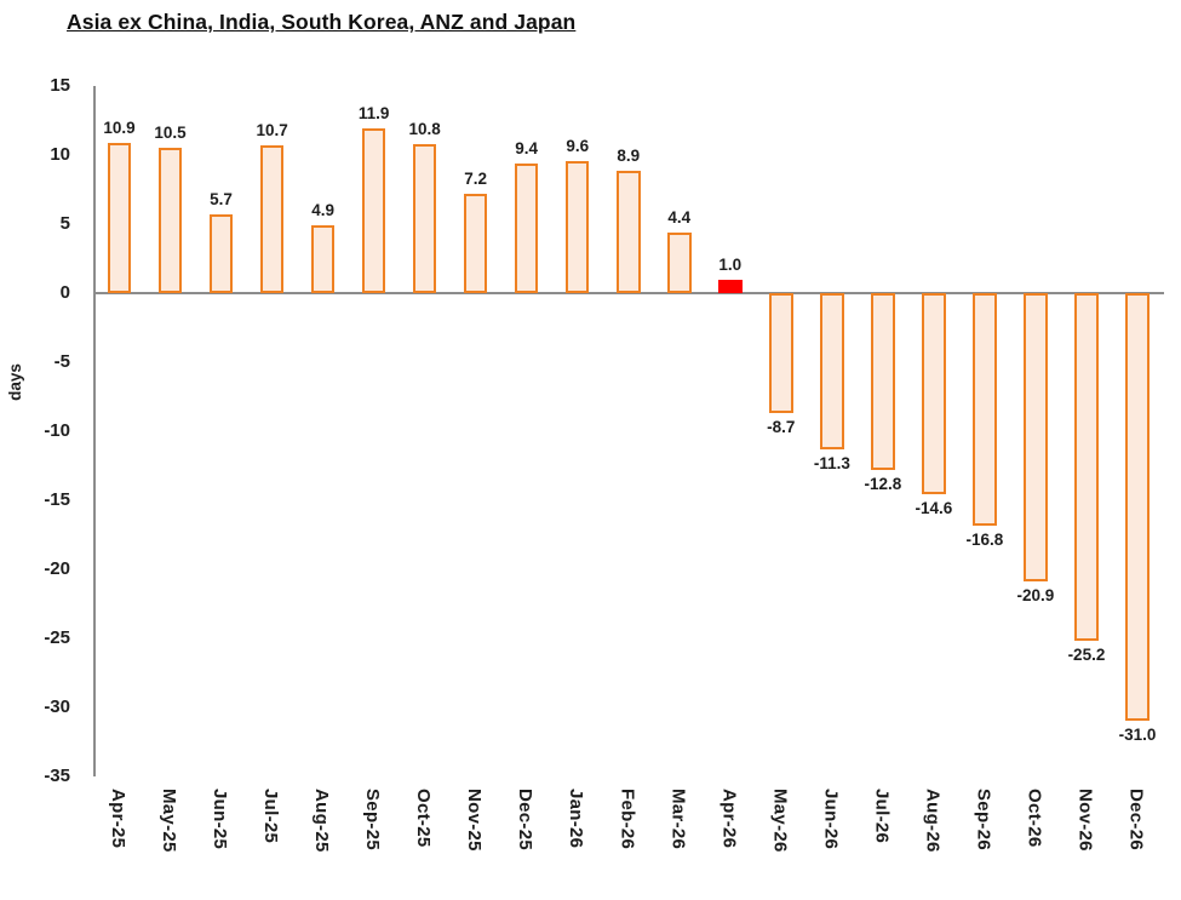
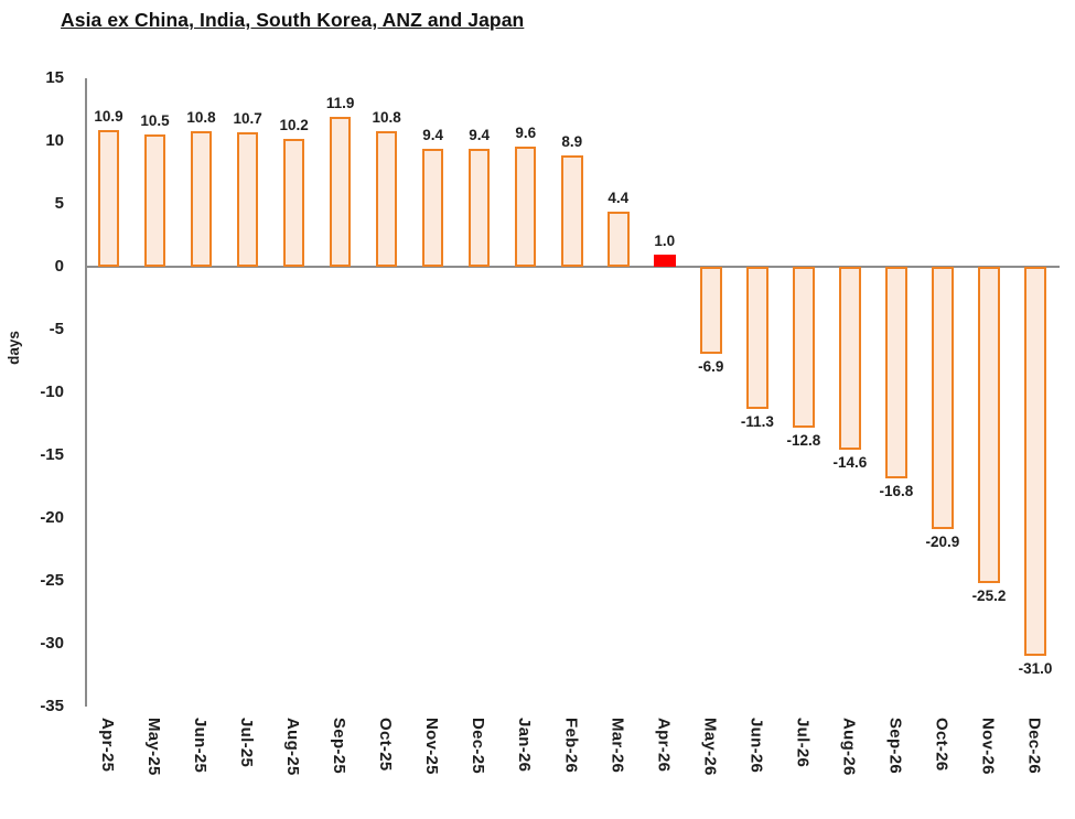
Jun-25: 5.7 -> 10.8
Aug-25: 4.9 -> 10.2
Nov-25: 7.2 -> 9.4
May-26: -8.7 -> -6.9
